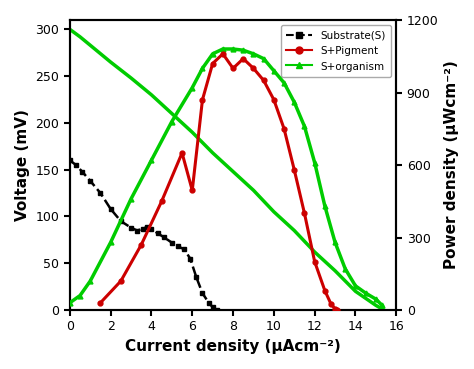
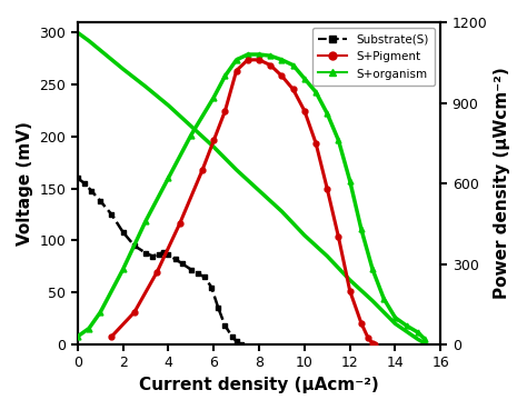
S+Pigment/6: 495 -> 760
S+Pigment/8: 1000 -> 1060
